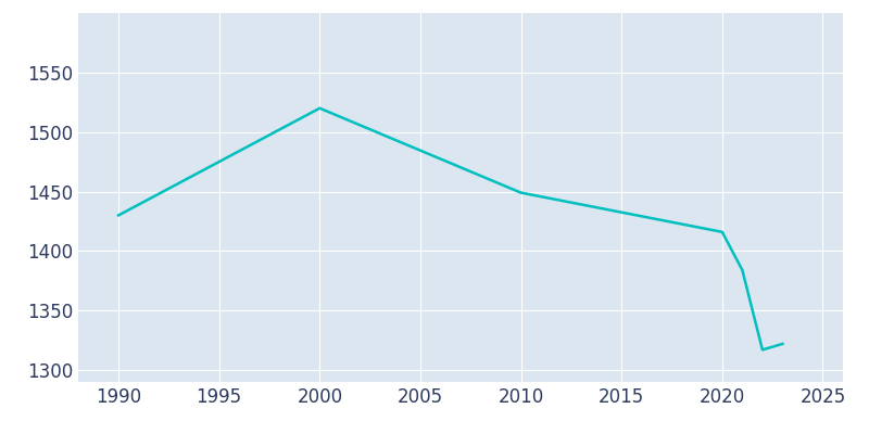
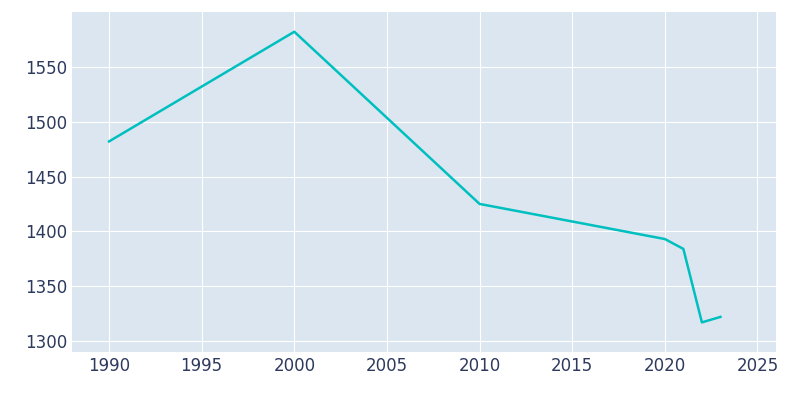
1990: 1430 -> 1482
2000: 1520 -> 1582
2010: 1449 -> 1425
2020: 1416 -> 1393
